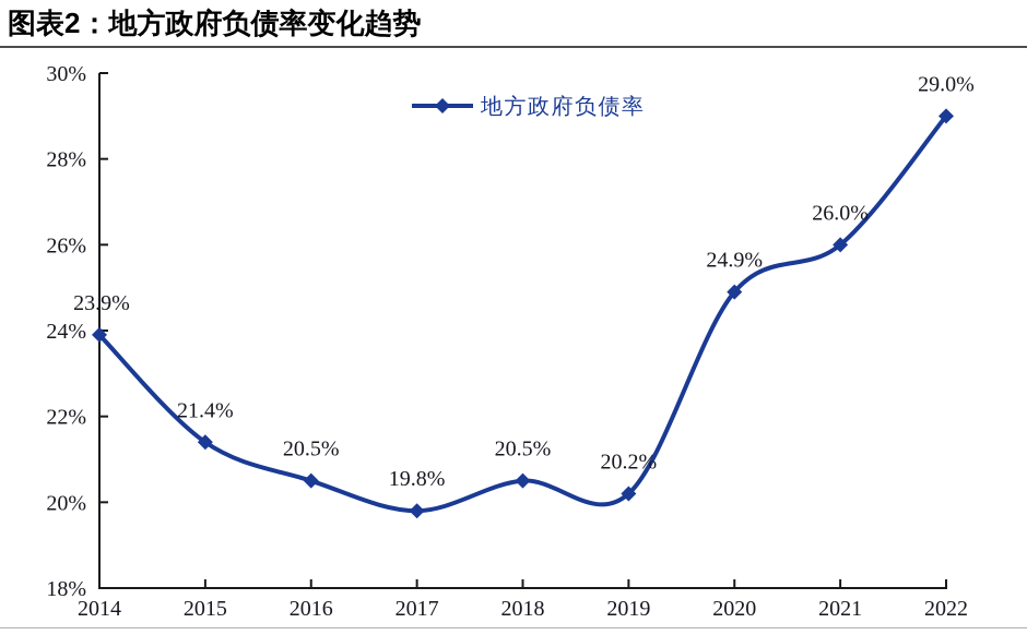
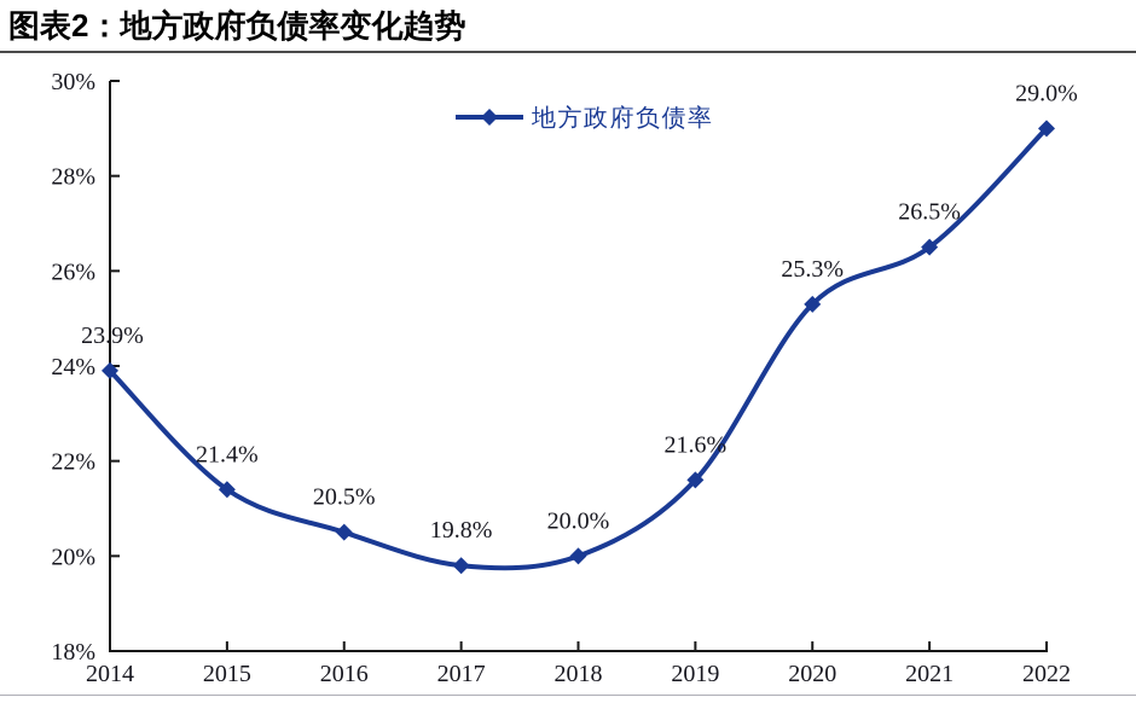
2018: 20.5% -> 20.0%
2019: 20.2% -> 21.6%
2020: 24.9% -> 25.3%
2021: 26.0% -> 26.5%
